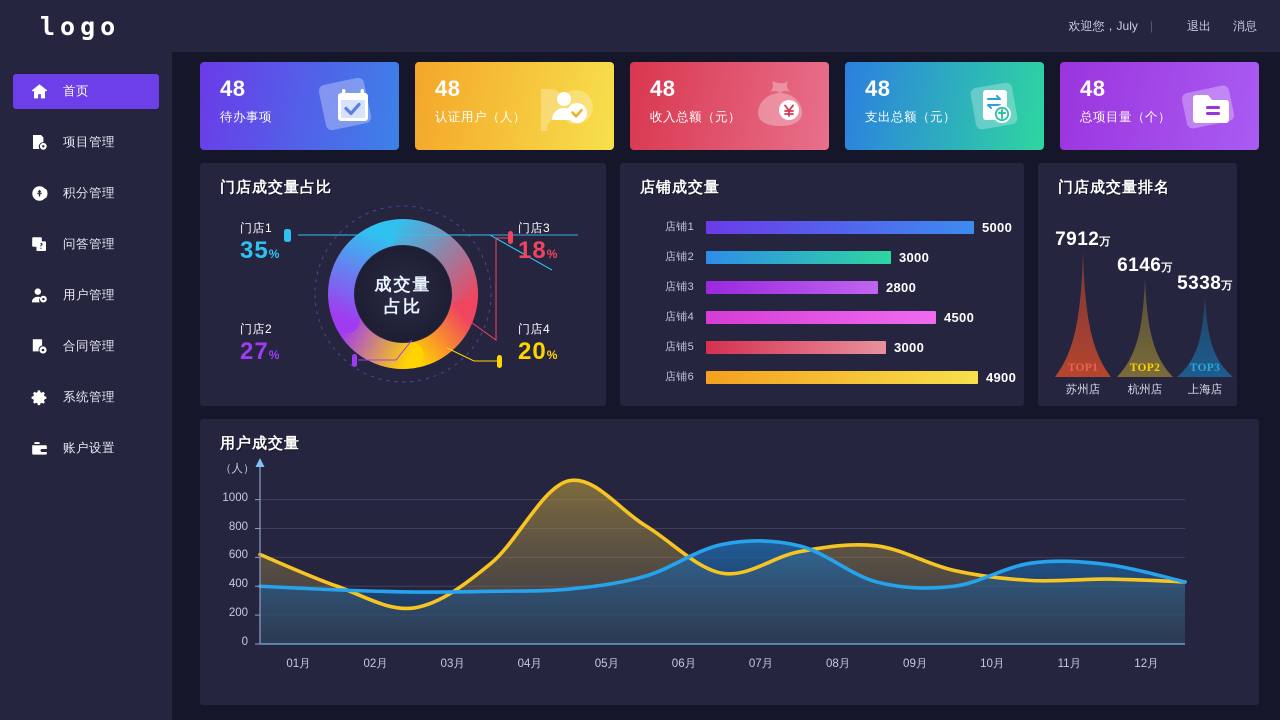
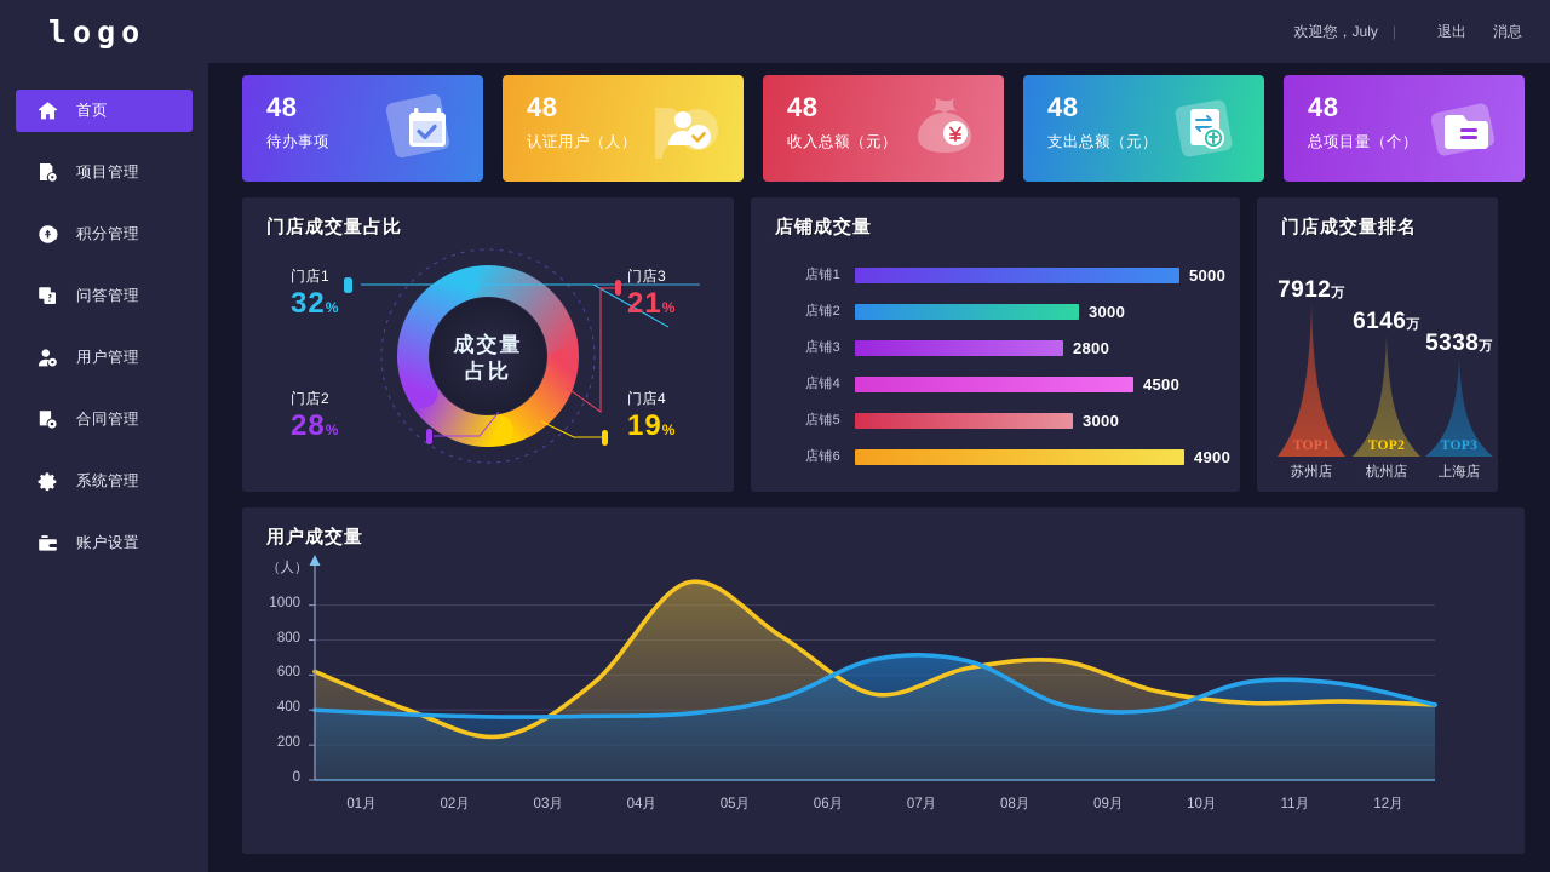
门店成交量占比/门店1: 35 -> 32
门店成交量占比/门店3: 18 -> 21
门店成交量占比/门店4: 20 -> 19
门店成交量占比/门店2: 27 -> 28
